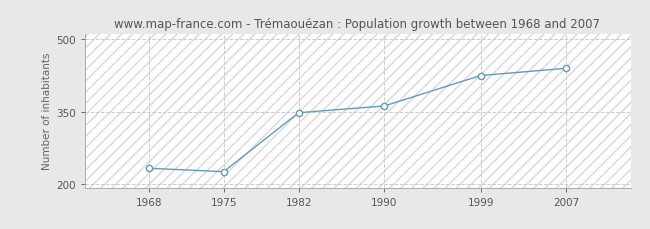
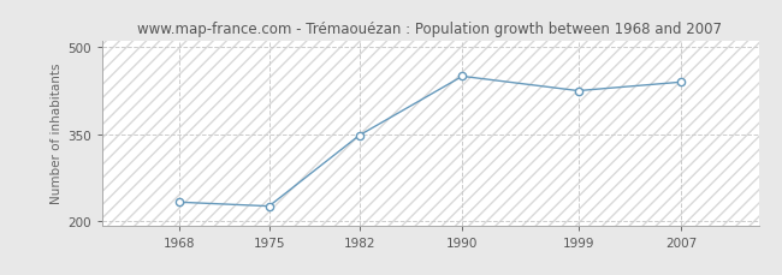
1990: 362 -> 450
